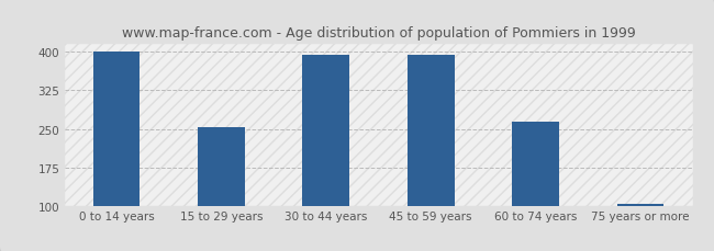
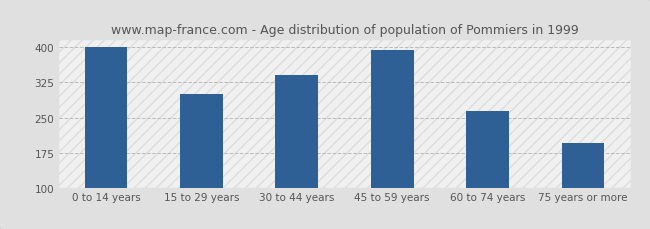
15 to 29 years: 253 -> 300
30 to 44 years: 395 -> 340
75 years or more: 103 -> 195
